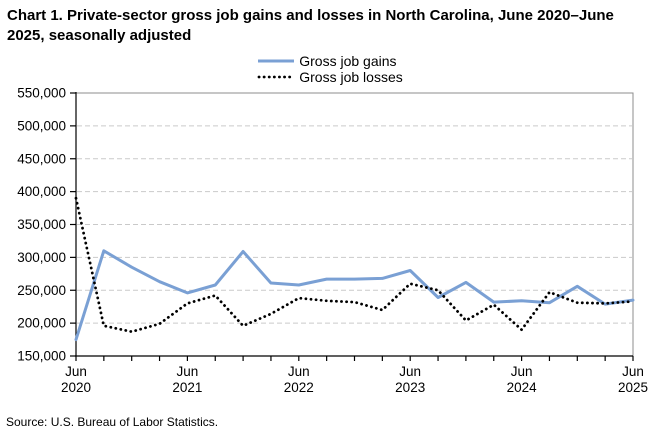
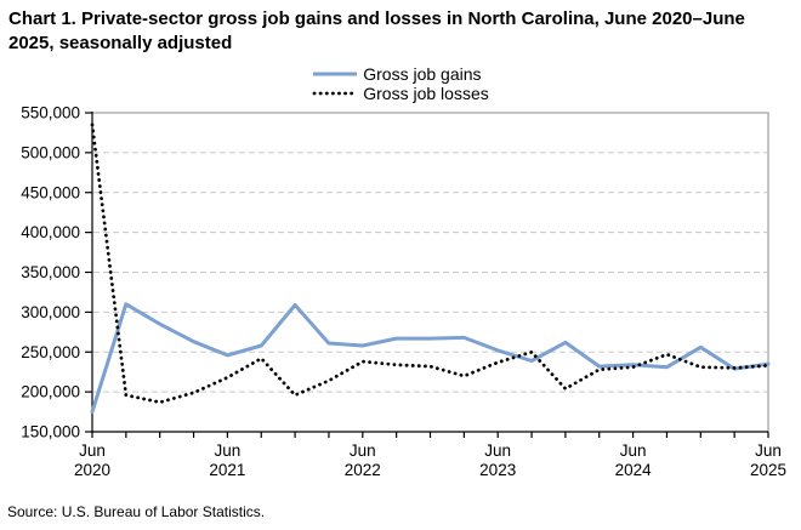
Gross job losses/Jun 2020: 390000 -> 540000
Gross job losses/Jun 2021: 230000 -> 220000
Gross job gains/Jun 2023: 280000 -> 250000
Gross job losses/Jun 2023: 260000 -> 240000
Gross job losses/Jun 2024: 190000 -> 230000
